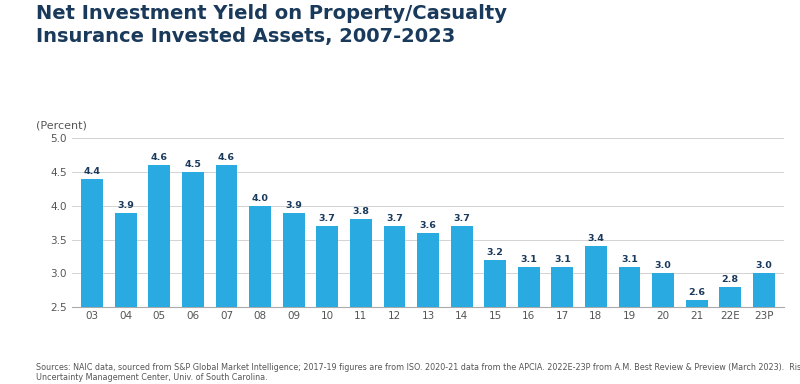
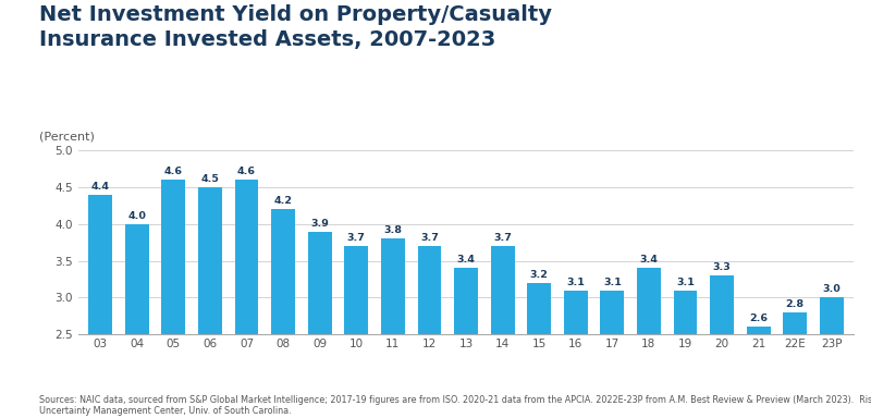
04: 3.9 -> 4.0
08: 4.0 -> 4.2
13: 3.6 -> 3.4
20: 3.0 -> 3.3
